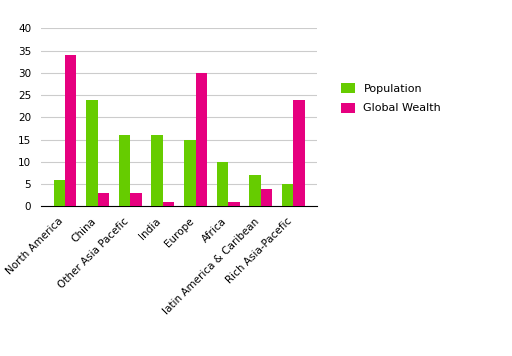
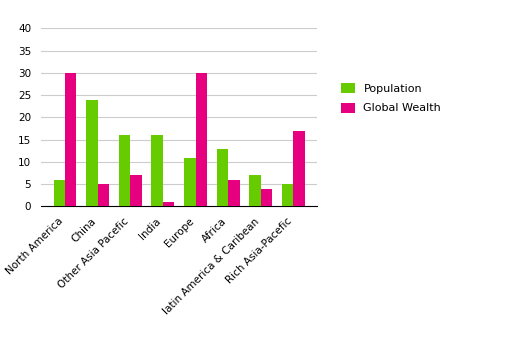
Global Wealth/North America: 34 -> 30
Global Wealth/China: 3 -> 5
Global Wealth/Other Asia Pacefic: 3 -> 7
Population/Europe: 15 -> 11
Population/Africa: 10 -> 13
Global Wealth/Africa: 1 -> 6
Global Wealth/Rich Asia-Pacefic: 24 -> 17
